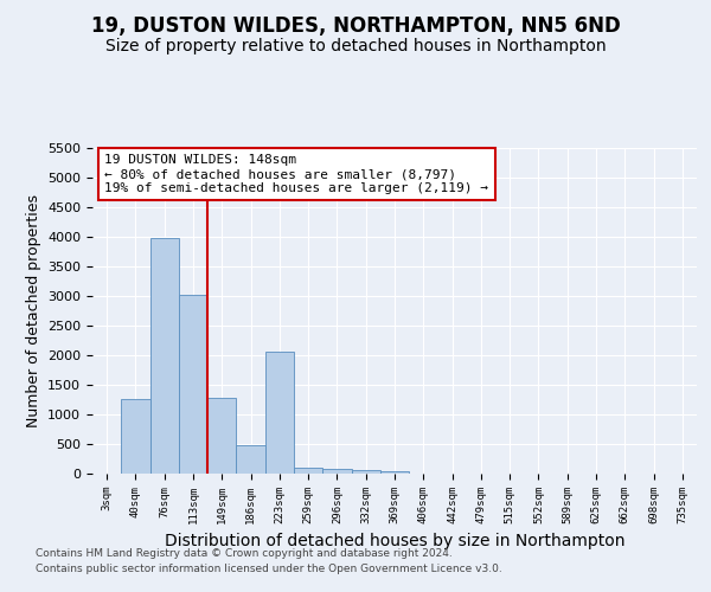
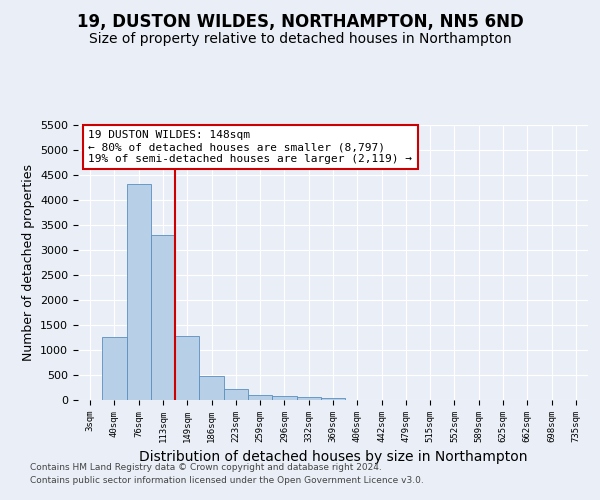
76sqm: 3980 -> 4320
113sqm: 3020 -> 3300
223sqm: 2060 -> 220
